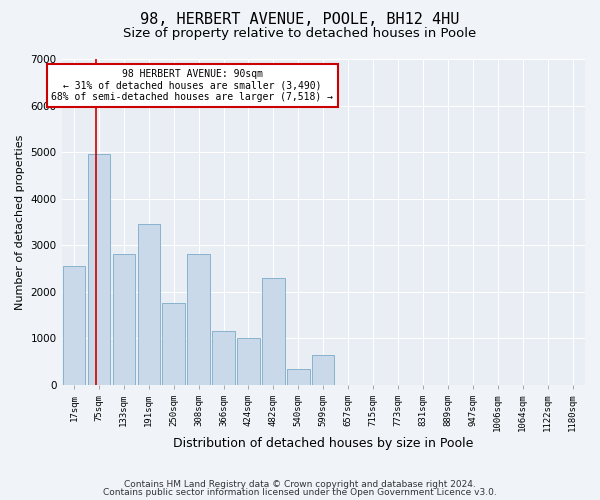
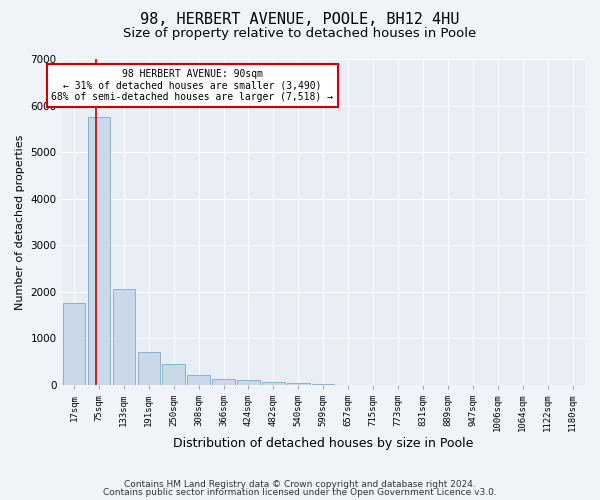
17sqm: 2550 -> 1750
75sqm: 4950 -> 5750
133sqm: 2800 -> 2050
191sqm: 3450 -> 700
250sqm: 1750 -> 450
308sqm: 2800 -> 210
366sqm: 1150 -> 130
424sqm: 1000 -> 110
482sqm: 2300 -> 70
540sqm: 350 -> 40
599sqm: 650 -> 20
